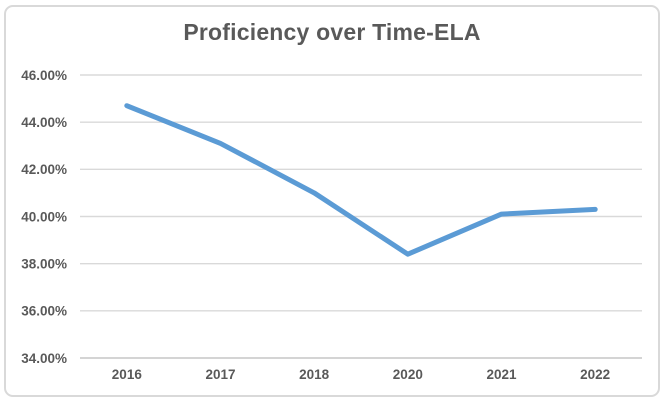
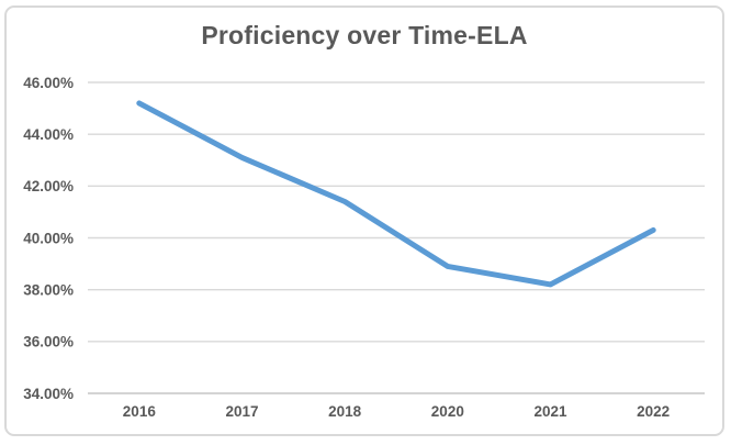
2016: 44.7% -> 45.2%
2018: 41.0% -> 41.4%
2020: 38.4% -> 38.9%
2021: 40.1% -> 38.2%
